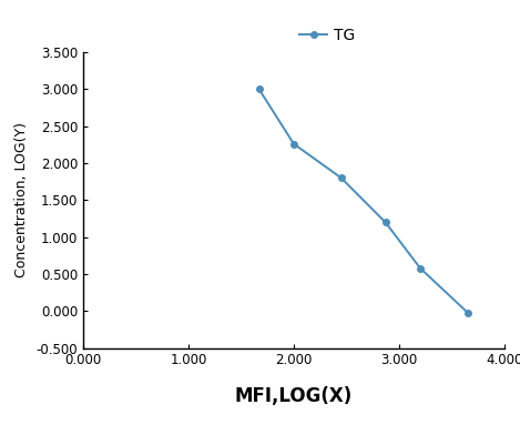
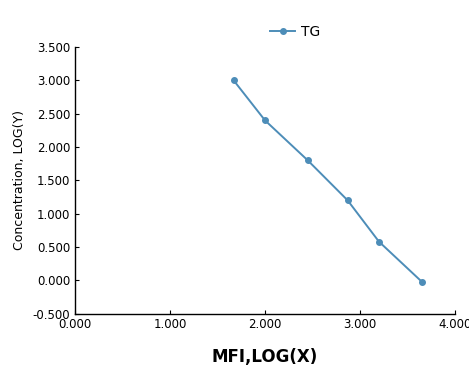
2.000: 2.26 -> 2.40
